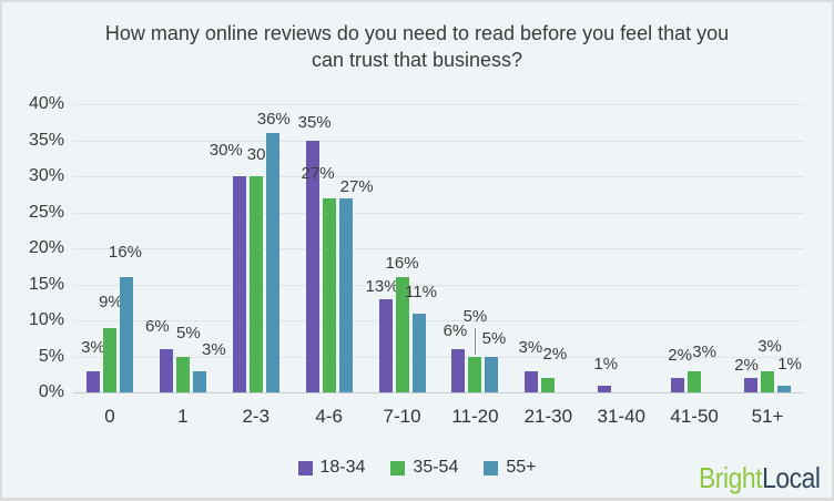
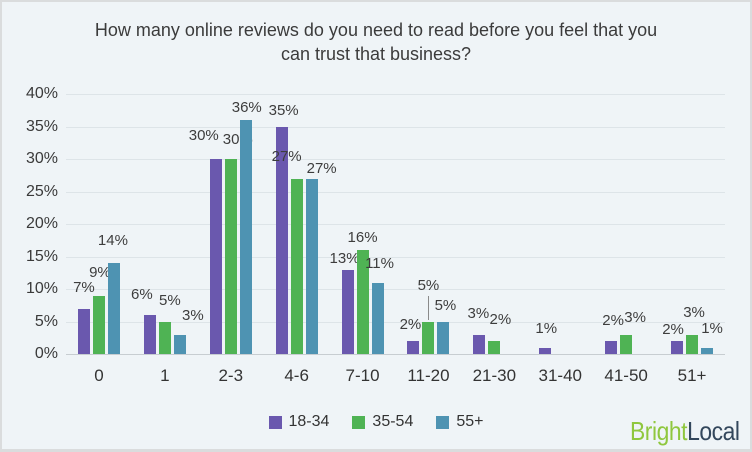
18-34/0: 3% -> 7%
55+/0: 16% -> 14%
18-34/11-20: 6% -> 2%
